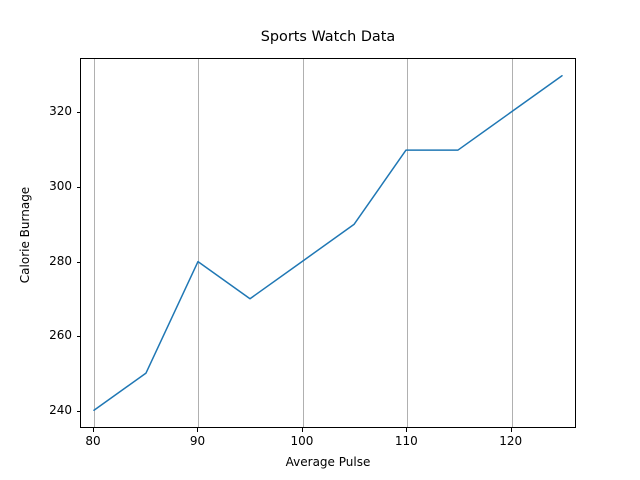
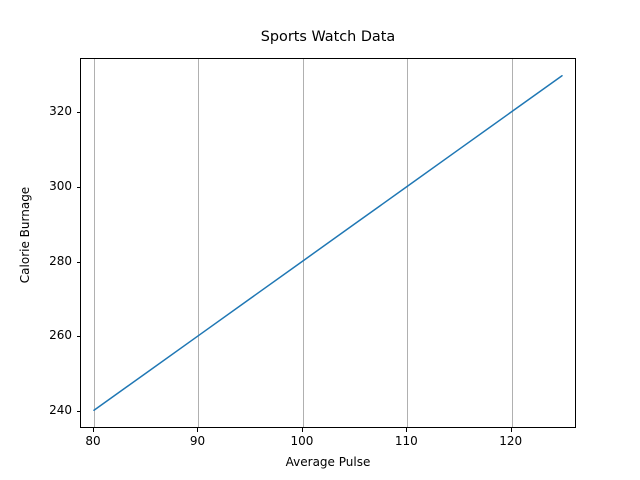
90: 280 -> 260
110: 310 -> 300
